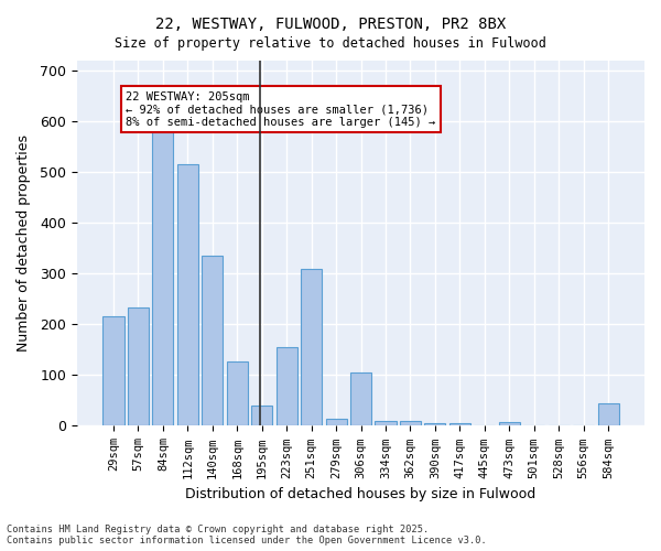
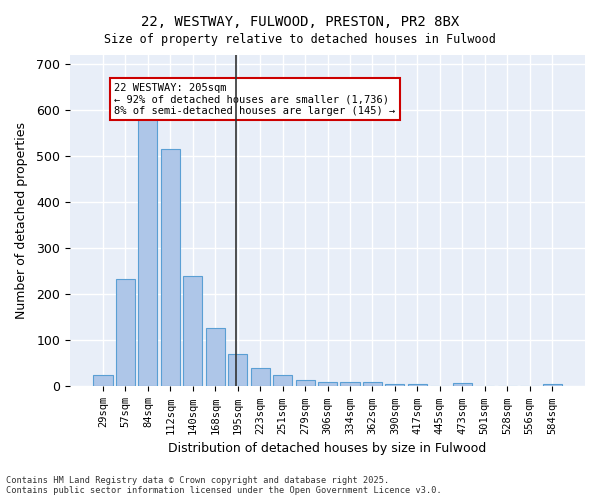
29sqm: 215 -> 25
140sqm: 335 -> 240
195sqm: 40 -> 70
223sqm: 155 -> 40
251sqm: 310 -> 25
306sqm: 105 -> 10
584sqm: 45 -> 5
